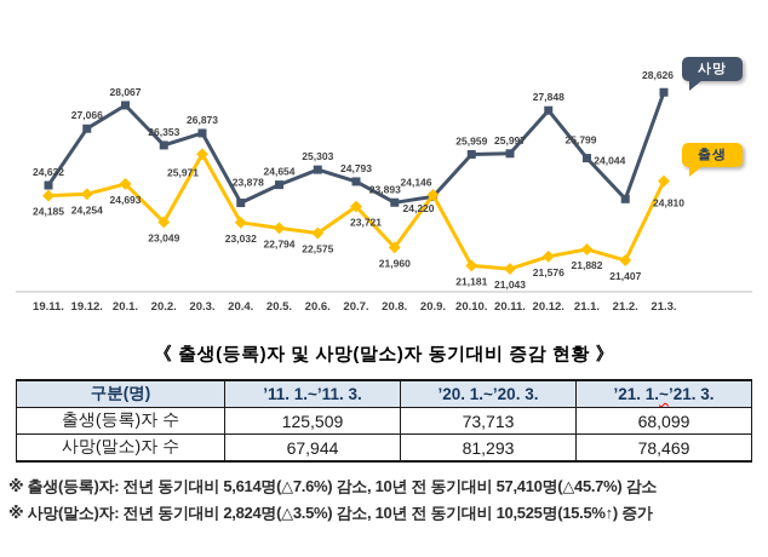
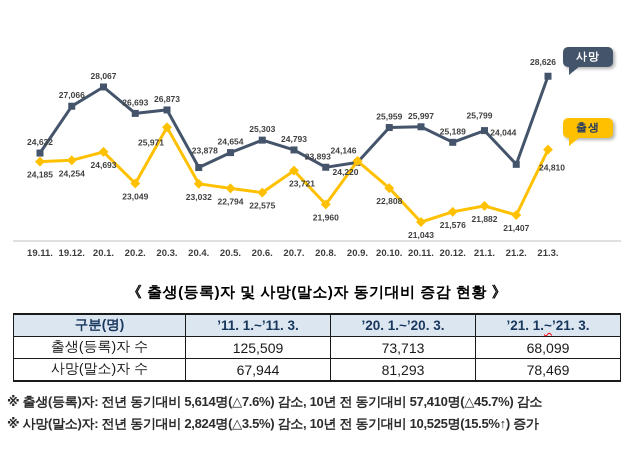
사망/20.2.: 26,353 -> 26,693
출생/20.10.: 21,181 -> 22,808
사망/20.12.: 27,848 -> 25,189
